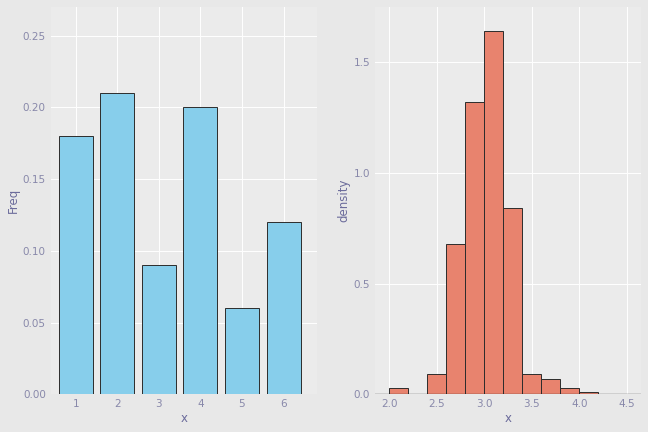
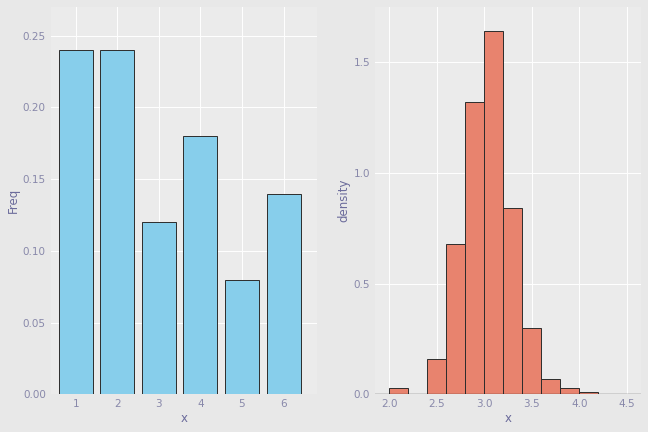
1: 0.18 -> 0.24
2: 0.21 -> 0.24
3: 0.09 -> 0.12
4: 0.20 -> 0.18
5: 0.06 -> 0.08
6: 0.12 -> 0.14
2.5: 0.09 -> 0.16
3.5: 0.09 -> 0.30
